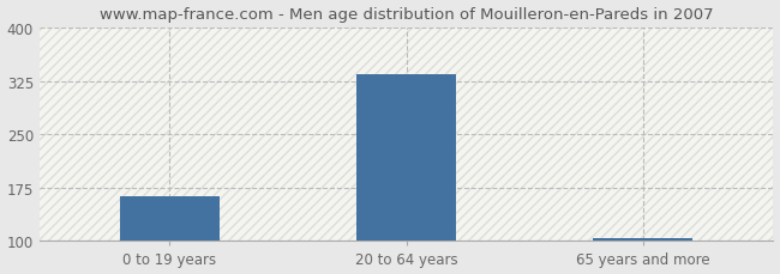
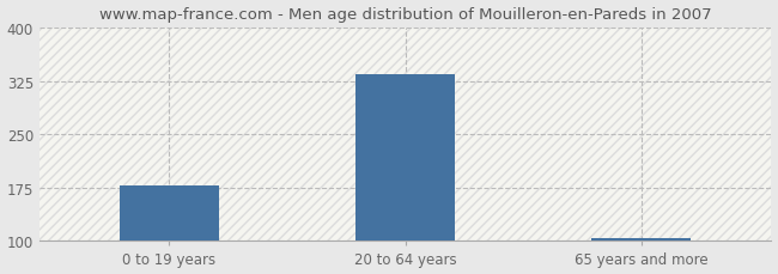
0 to 19 years: 163 -> 178
